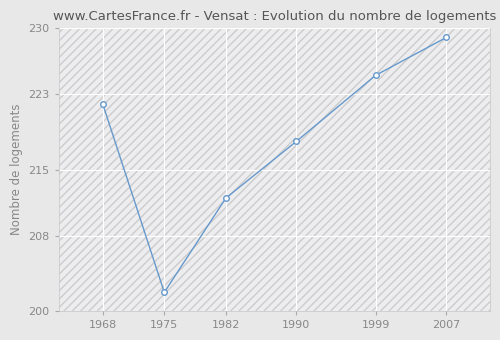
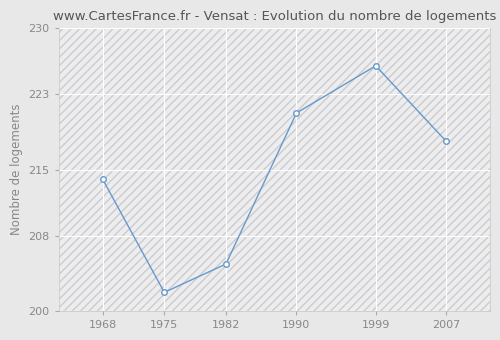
1968: 222 -> 214
1982: 212 -> 205
1990: 218 -> 221
1999: 225 -> 226
2007: 229 -> 218
